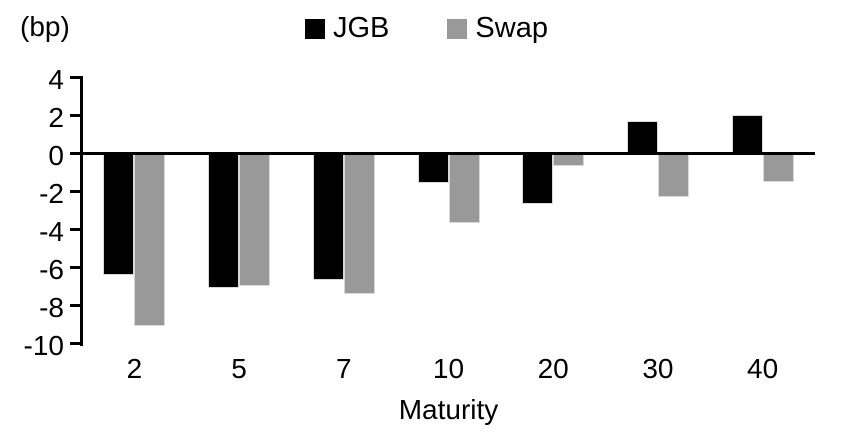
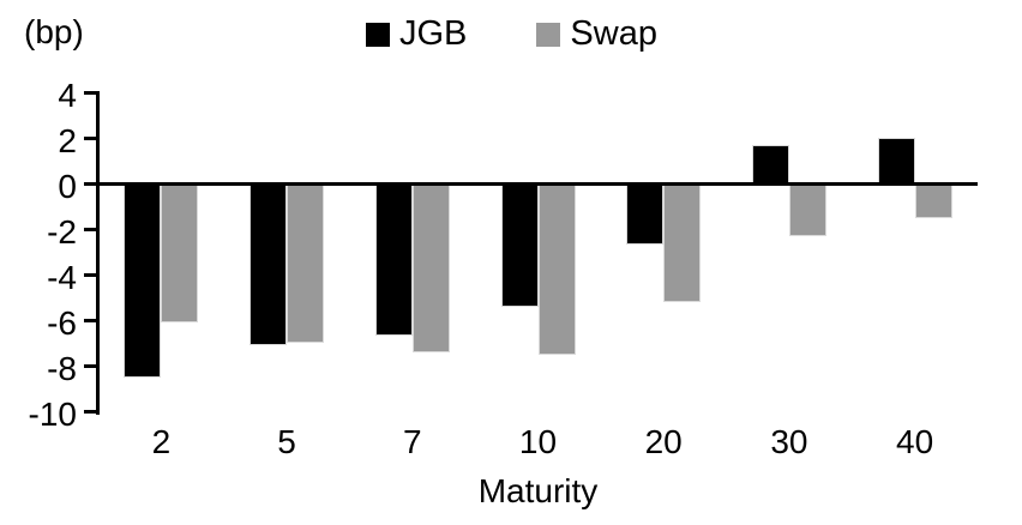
JGB/2: -6.4 -> -8.5
Swap/2: -9.1 -> -6.1
JGB/10: -1.6 -> -5.4
Swap/10: -3.7 -> -7.5
Swap/20: -0.7 -> -5.2
